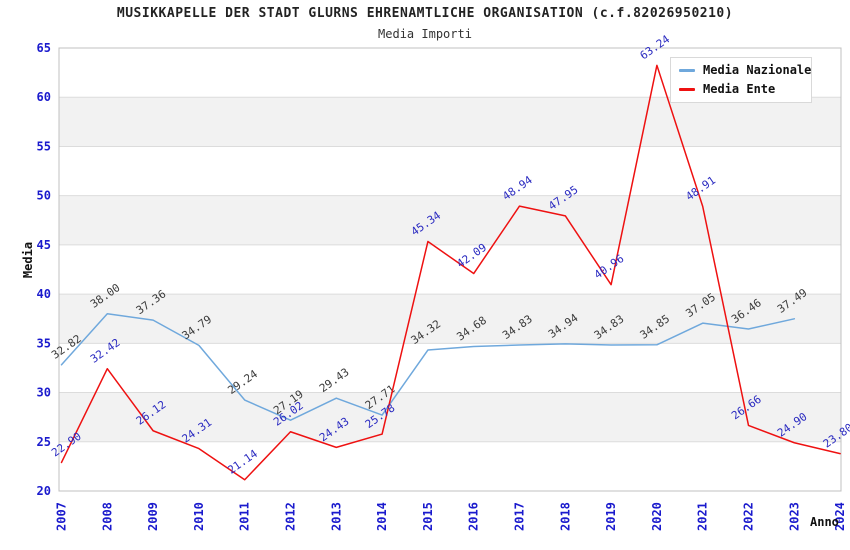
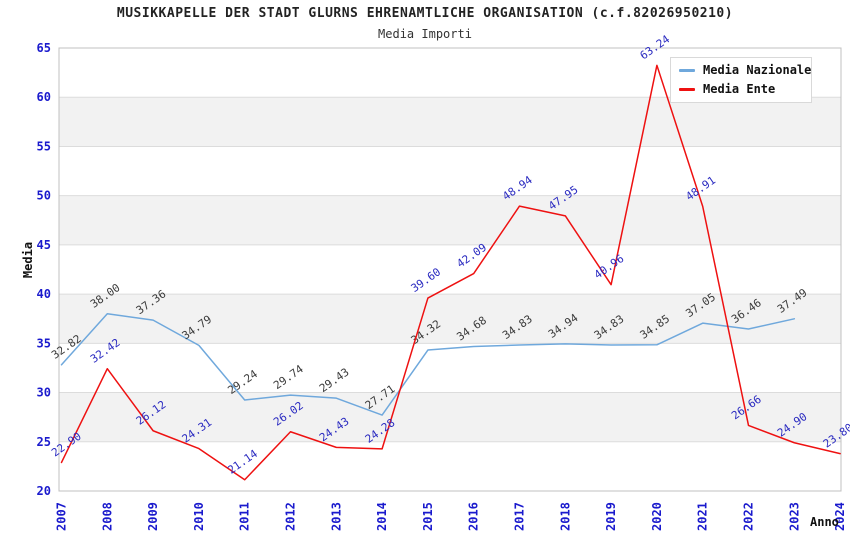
Media Nazionale/2012: 27.19 -> 29.74
Media Ente/2014: 25.78 -> 24.28
Media Ente/2015: 45.34 -> 39.60
